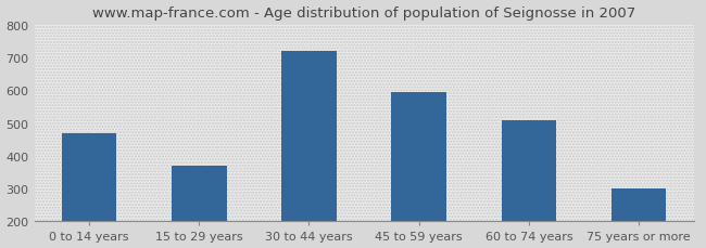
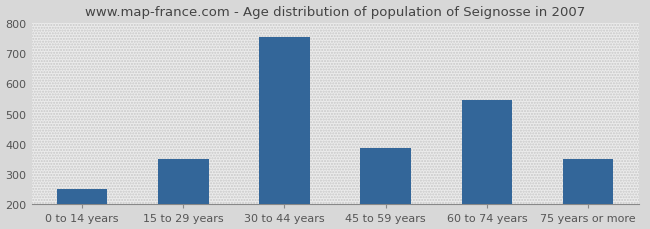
0 to 14 years: 468 -> 250
15 to 29 years: 370 -> 350
30 to 44 years: 720 -> 755
45 to 59 years: 595 -> 385
60 to 74 years: 510 -> 545
75 years or more: 300 -> 350
